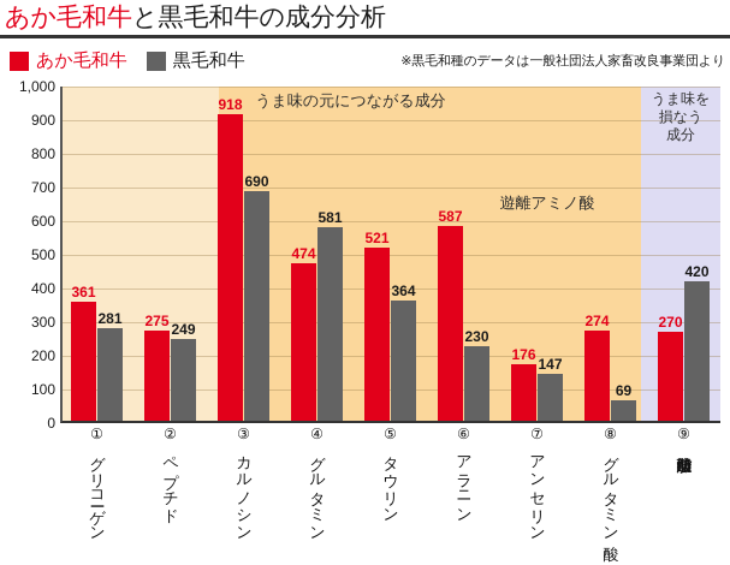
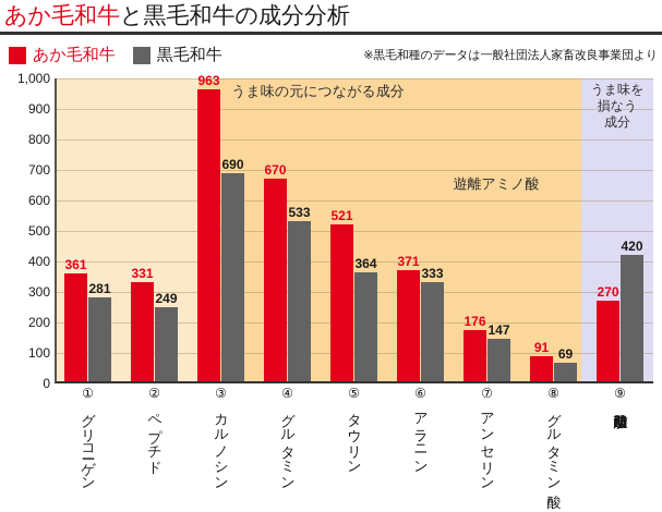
あか毛和牛/ペプチド: 275 -> 331
あか毛和牛/カルノシン: 918 -> 963
あか毛和牛/グルタミン: 474 -> 670
黒毛和牛/グルタミン: 581 -> 533
あか毛和牛/アラニン: 587 -> 371
黒毛和牛/アラニン: 230 -> 333
あか毛和牛/グルタミン酸: 274 -> 91
